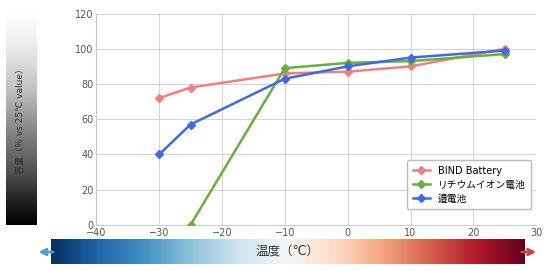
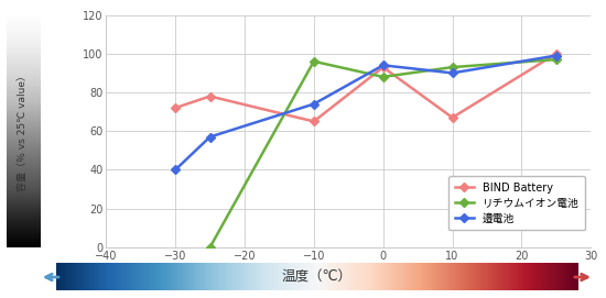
BIND Battery/−10: 86 -> 65
リチウムイオン電池/−10: 89 -> 96
邉電池/−10: 83 -> 74
BIND Battery/0: 87 -> 93
リチウムイオン電池/0: 92 -> 88
邉電池/0: 90 -> 94
BIND Battery/10: 90 -> 67
邉電池/10: 95 -> 90
